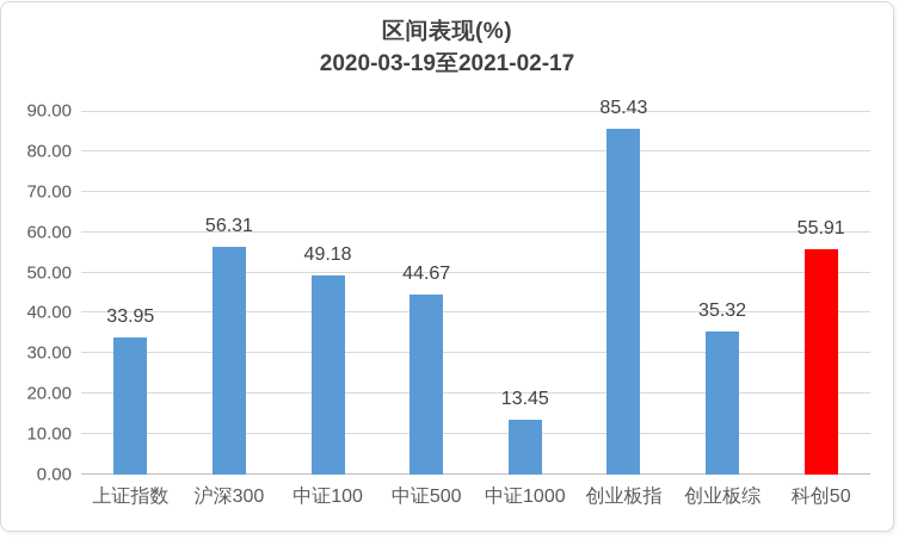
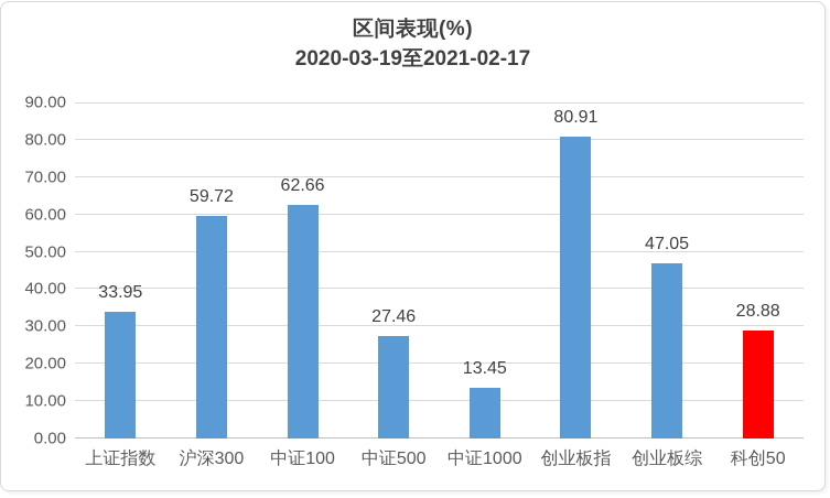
沪深300: 56.31 -> 59.72
中证100: 49.18 -> 62.66
中证500: 44.67 -> 27.46
创业板指: 85.43 -> 80.91
创业板综: 35.32 -> 47.05
科创50: 55.91 -> 28.88
